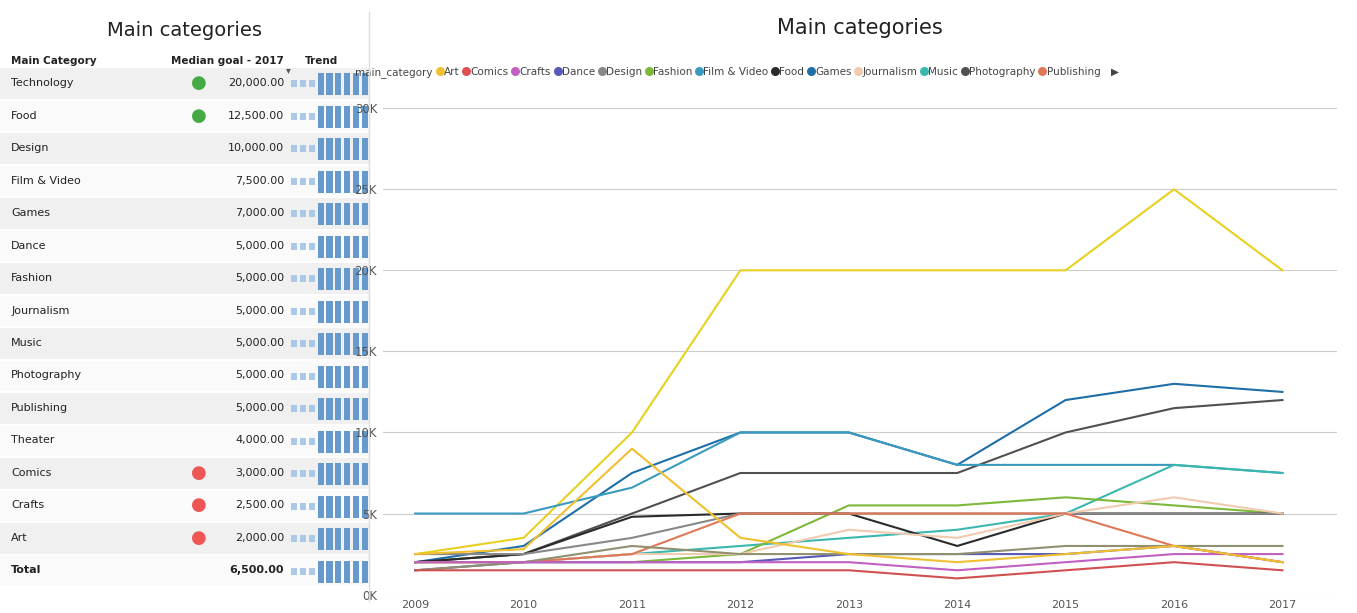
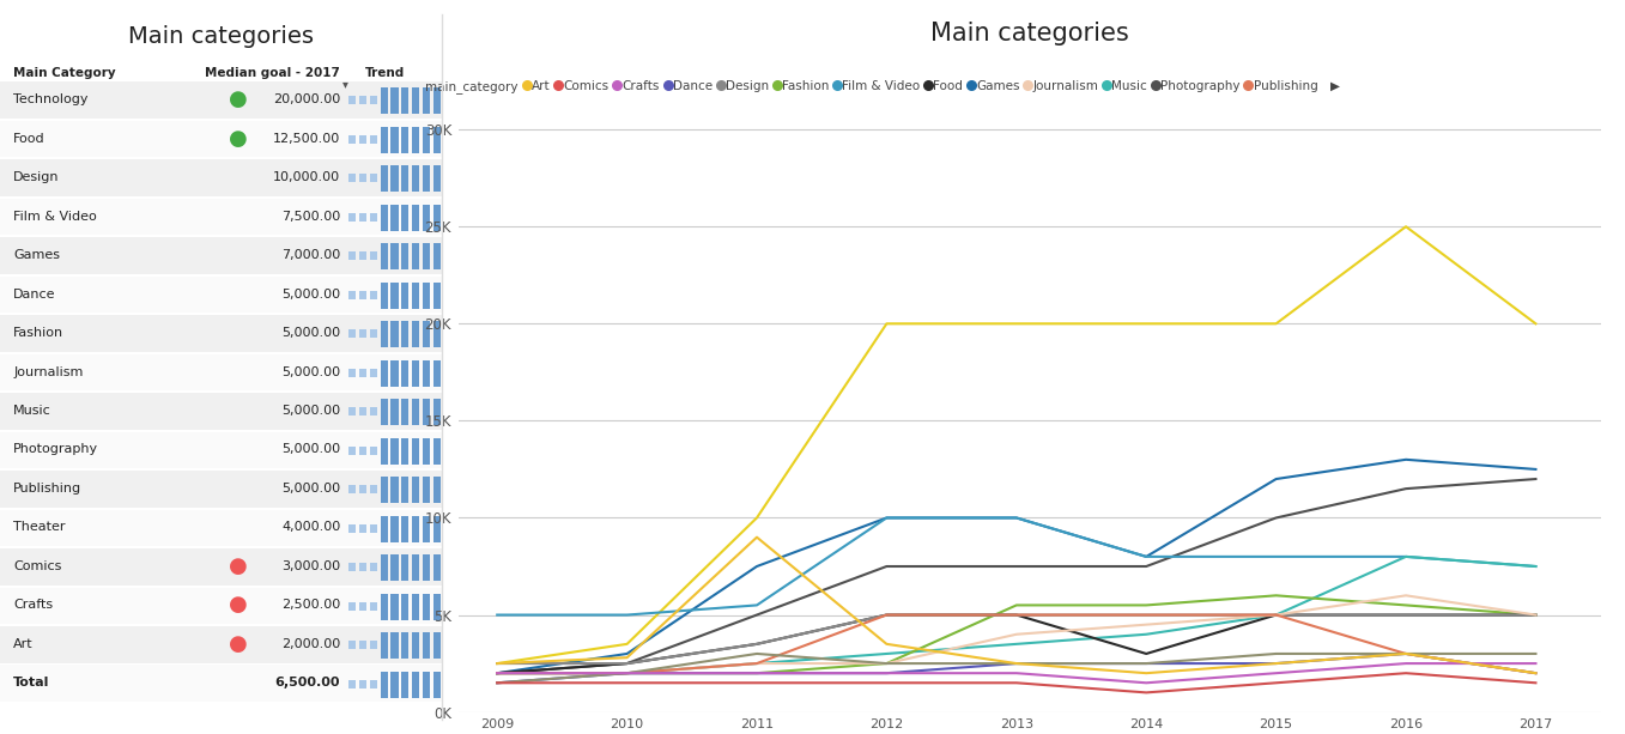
Film & Video/2011: 6.6K -> 5.5K
Food/2011: 4.8K -> 3.5K
Journalism/2014: 3.5K -> 4.5K
